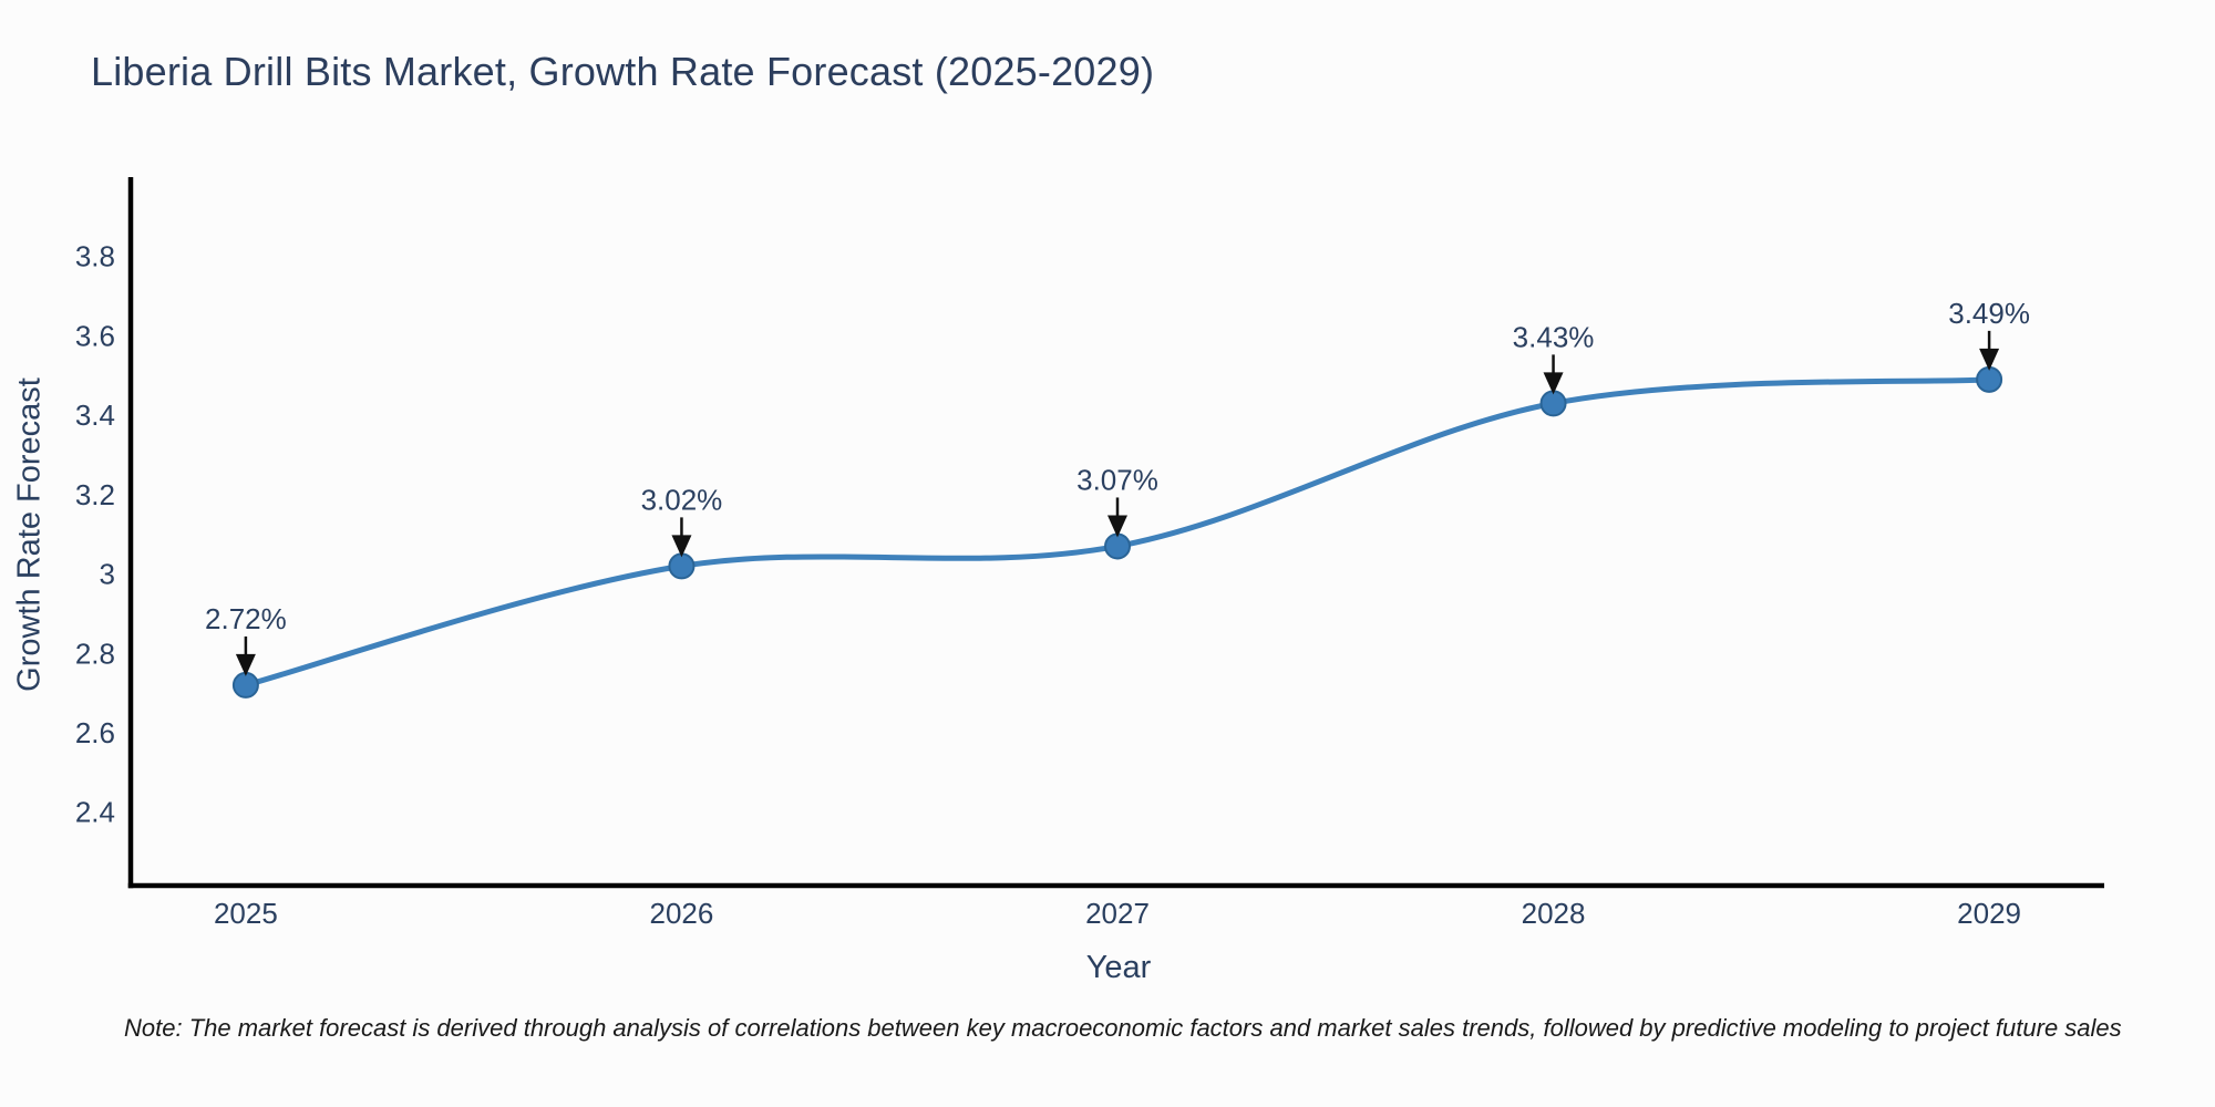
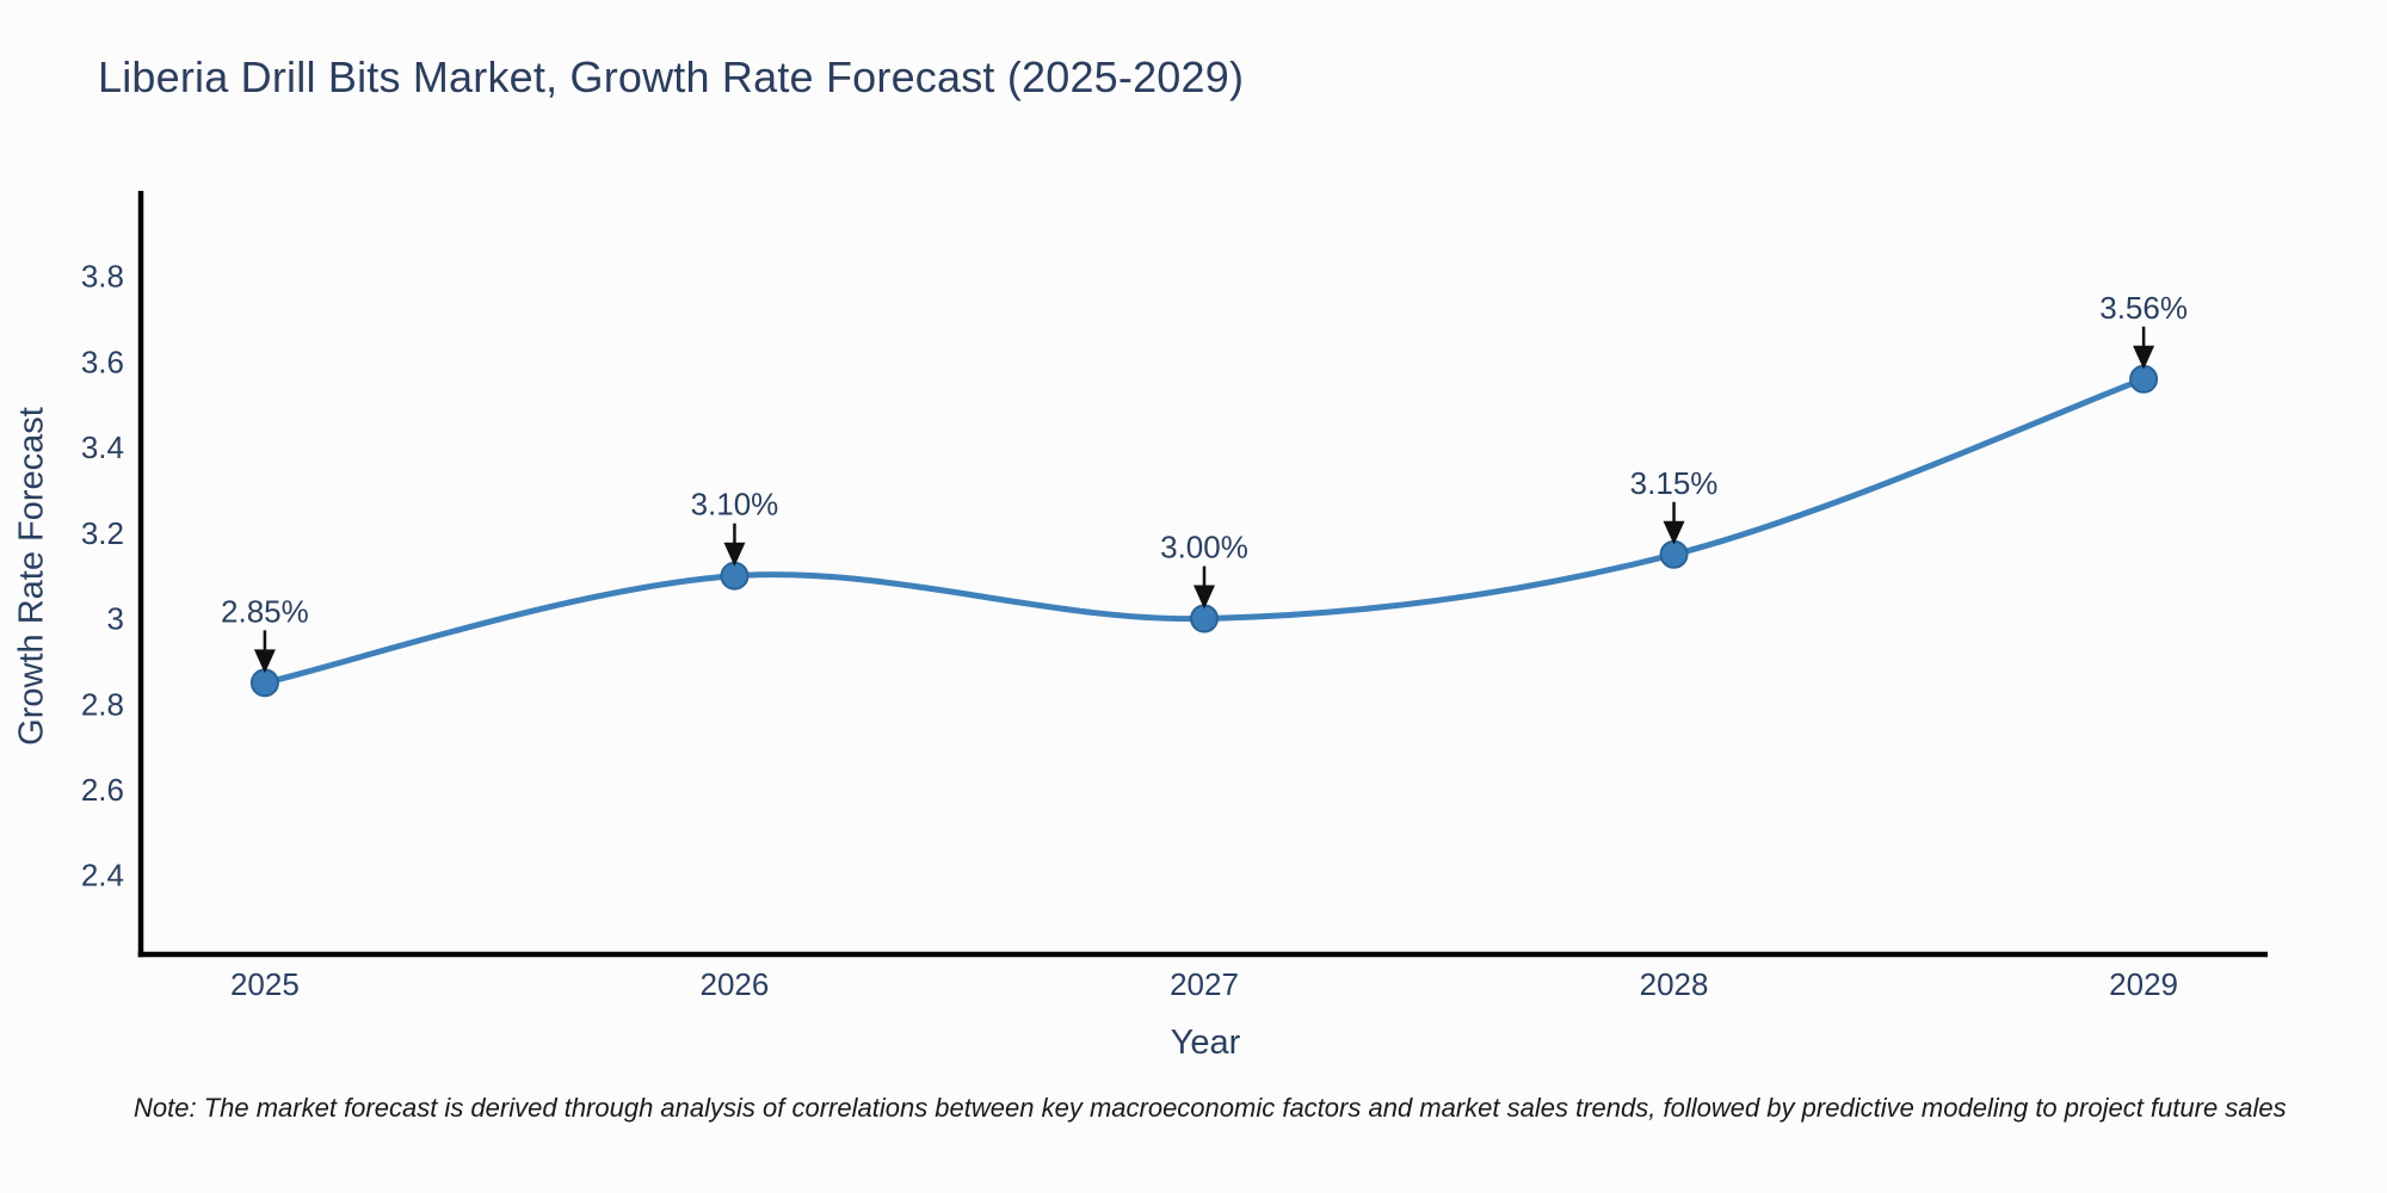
2025: 2.72% -> 2.85%
2026: 3.02% -> 3.10%
2027: 3.07% -> 3.00%
2028: 3.43% -> 3.15%
2029: 3.49% -> 3.56%
